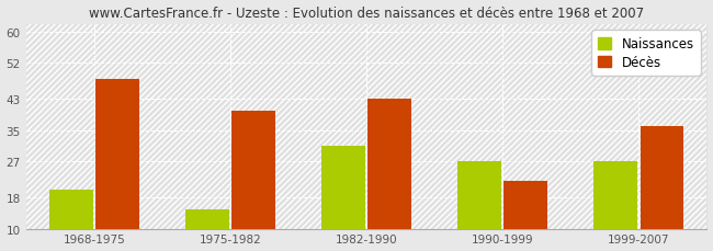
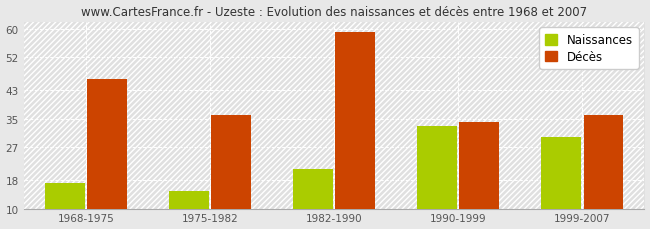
Naissances/1968-1975: 20 -> 17
Décès/1968-1975: 48 -> 46
Décès/1975-1982: 40 -> 36
Naissances/1982-1990: 31 -> 21
Décès/1982-1990: 43 -> 59
Naissances/1990-1999: 27 -> 33
Décès/1990-1999: 22 -> 34
Naissances/1999-2007: 27 -> 30
